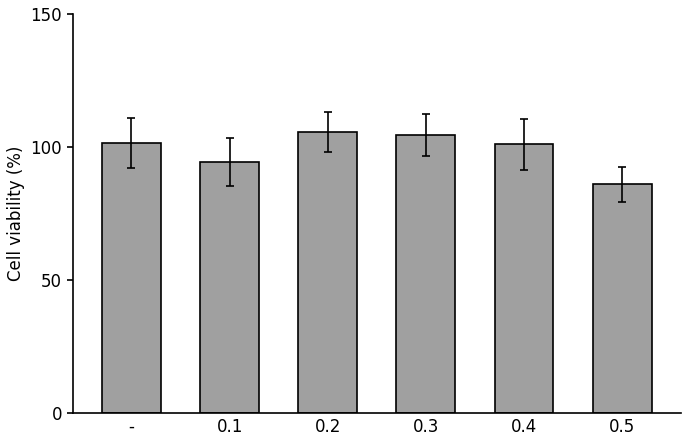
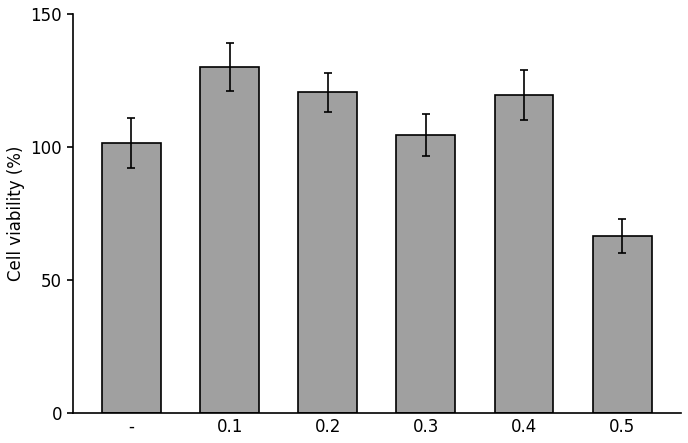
0.1: 94.5 -> 130.0
0.2: 105.5 -> 120.5
0.4: 101.0 -> 119.5
0.5: 86.0 -> 66.5
